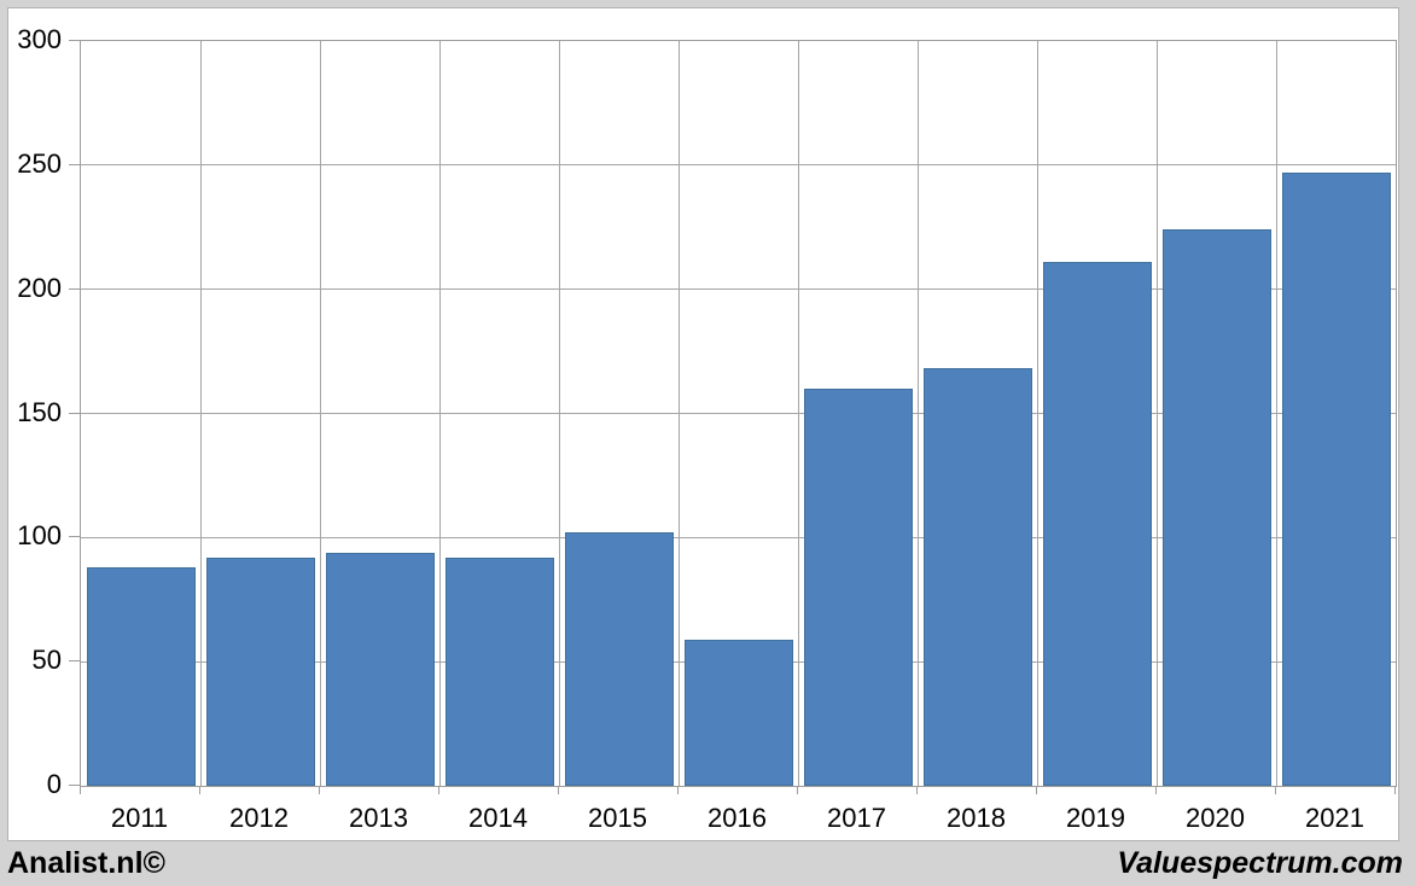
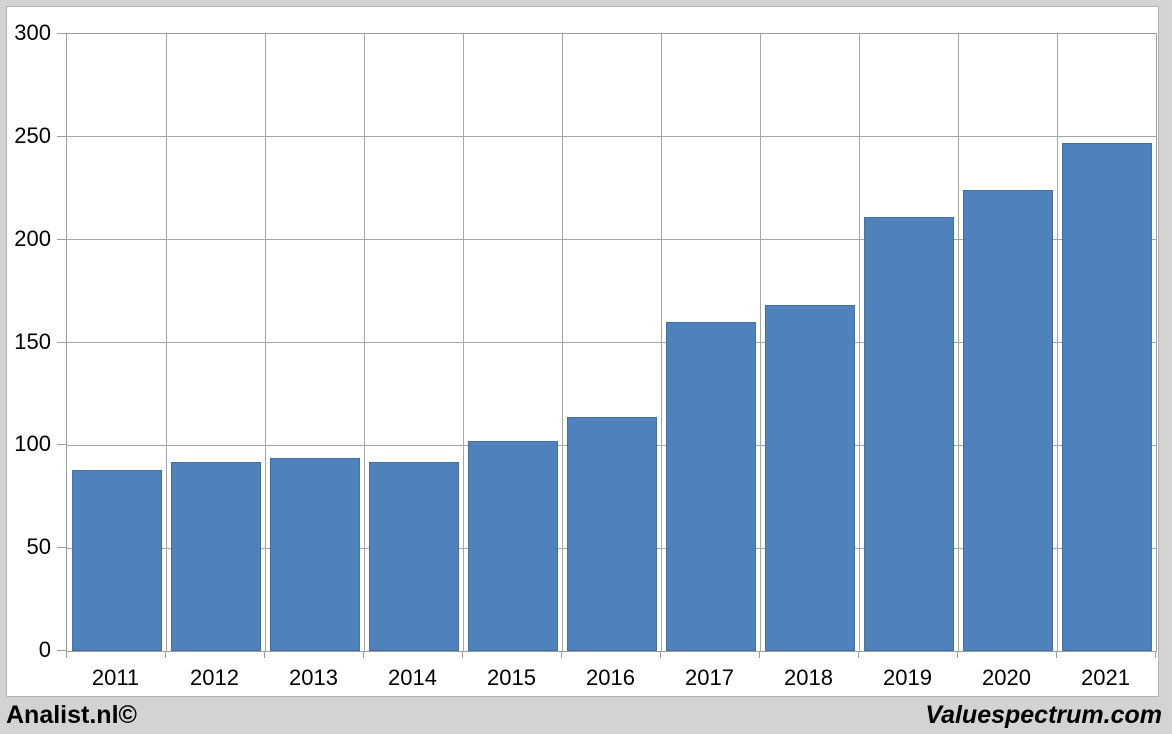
2016: 59 -> 114
